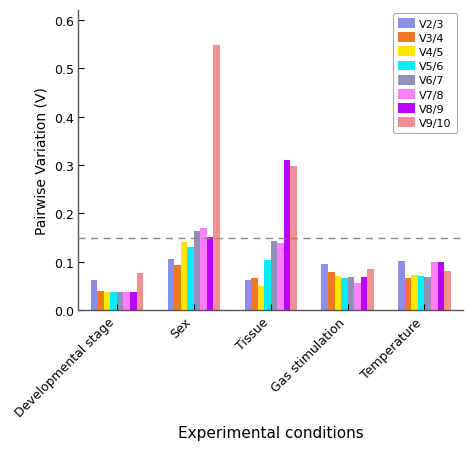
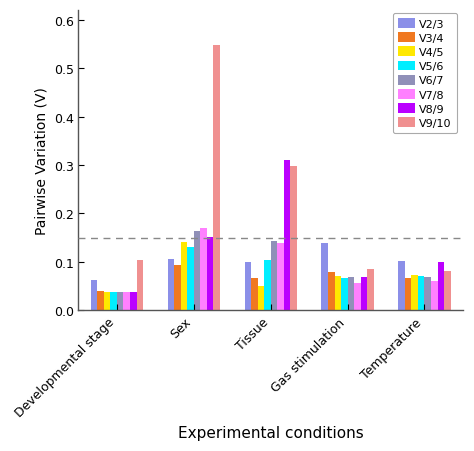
V9/10/Developmental stage: 0.078 -> 0.105
V2/3/Tissue: 0.063 -> 0.100
V2/3/Gas stimulation: 0.096 -> 0.140
V7/8/Temperature: 0.099 -> 0.060
